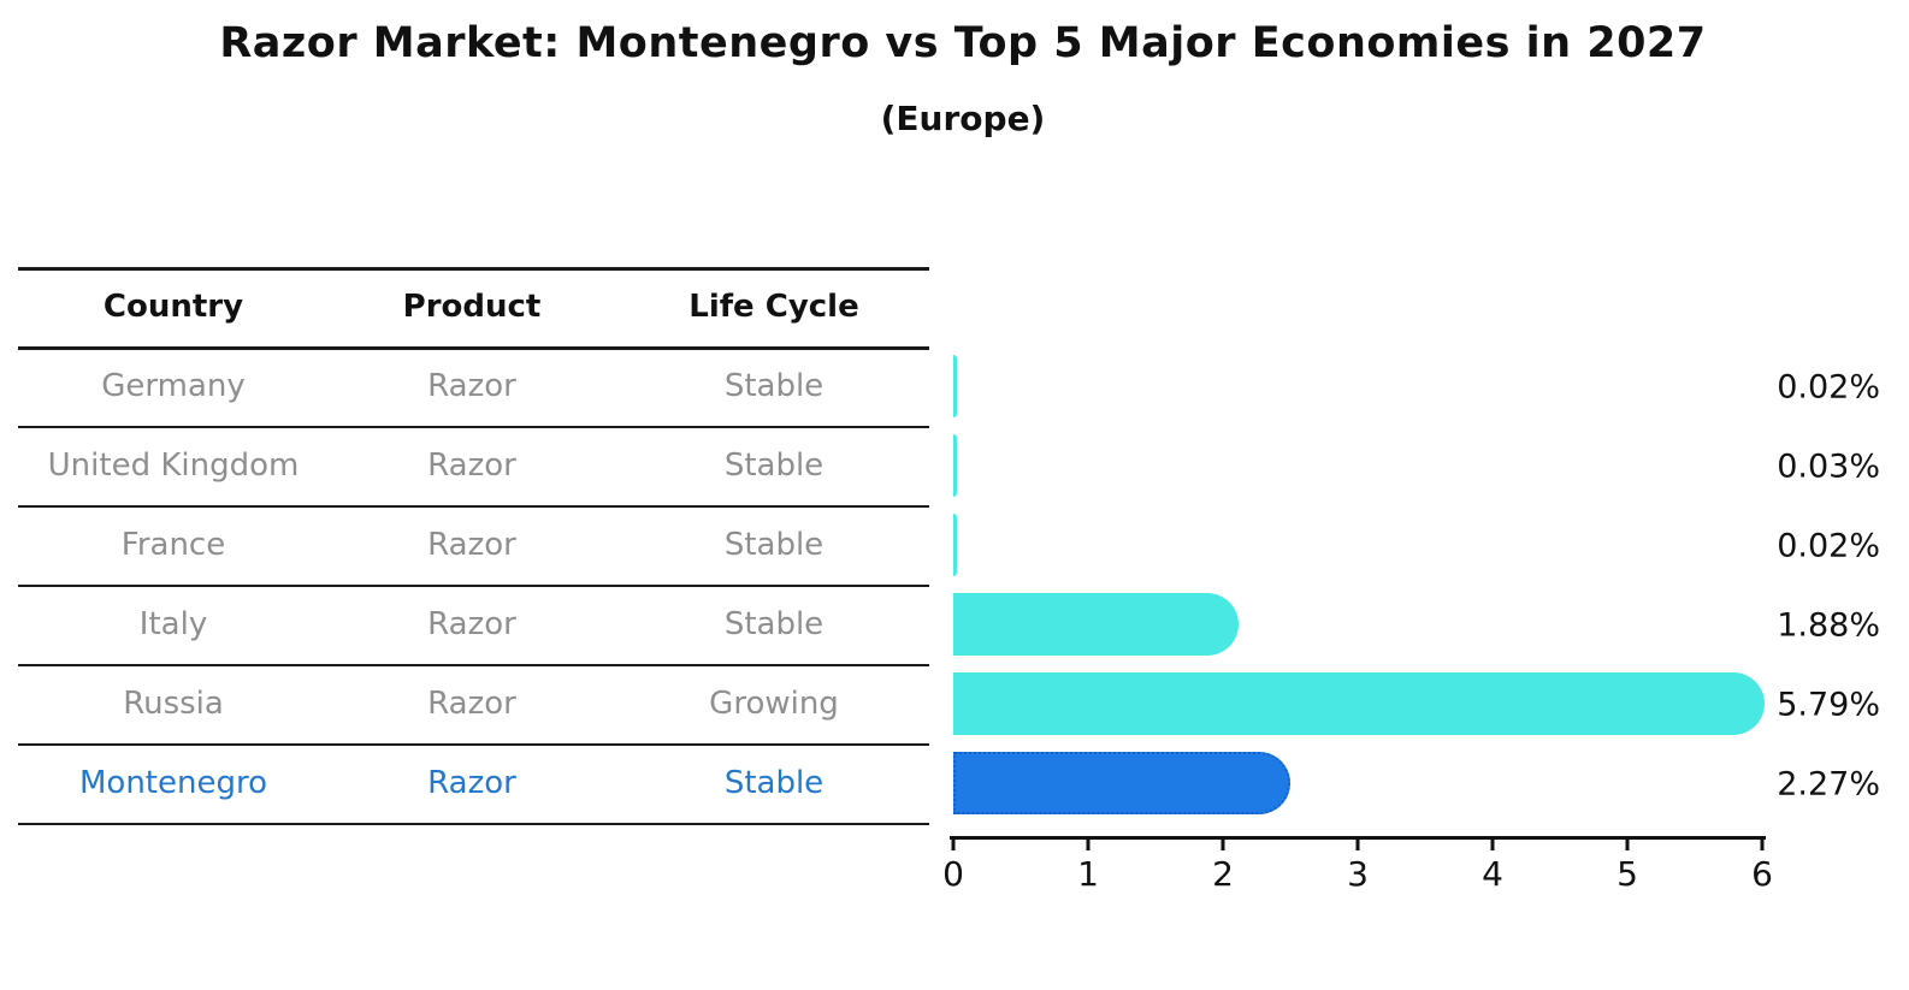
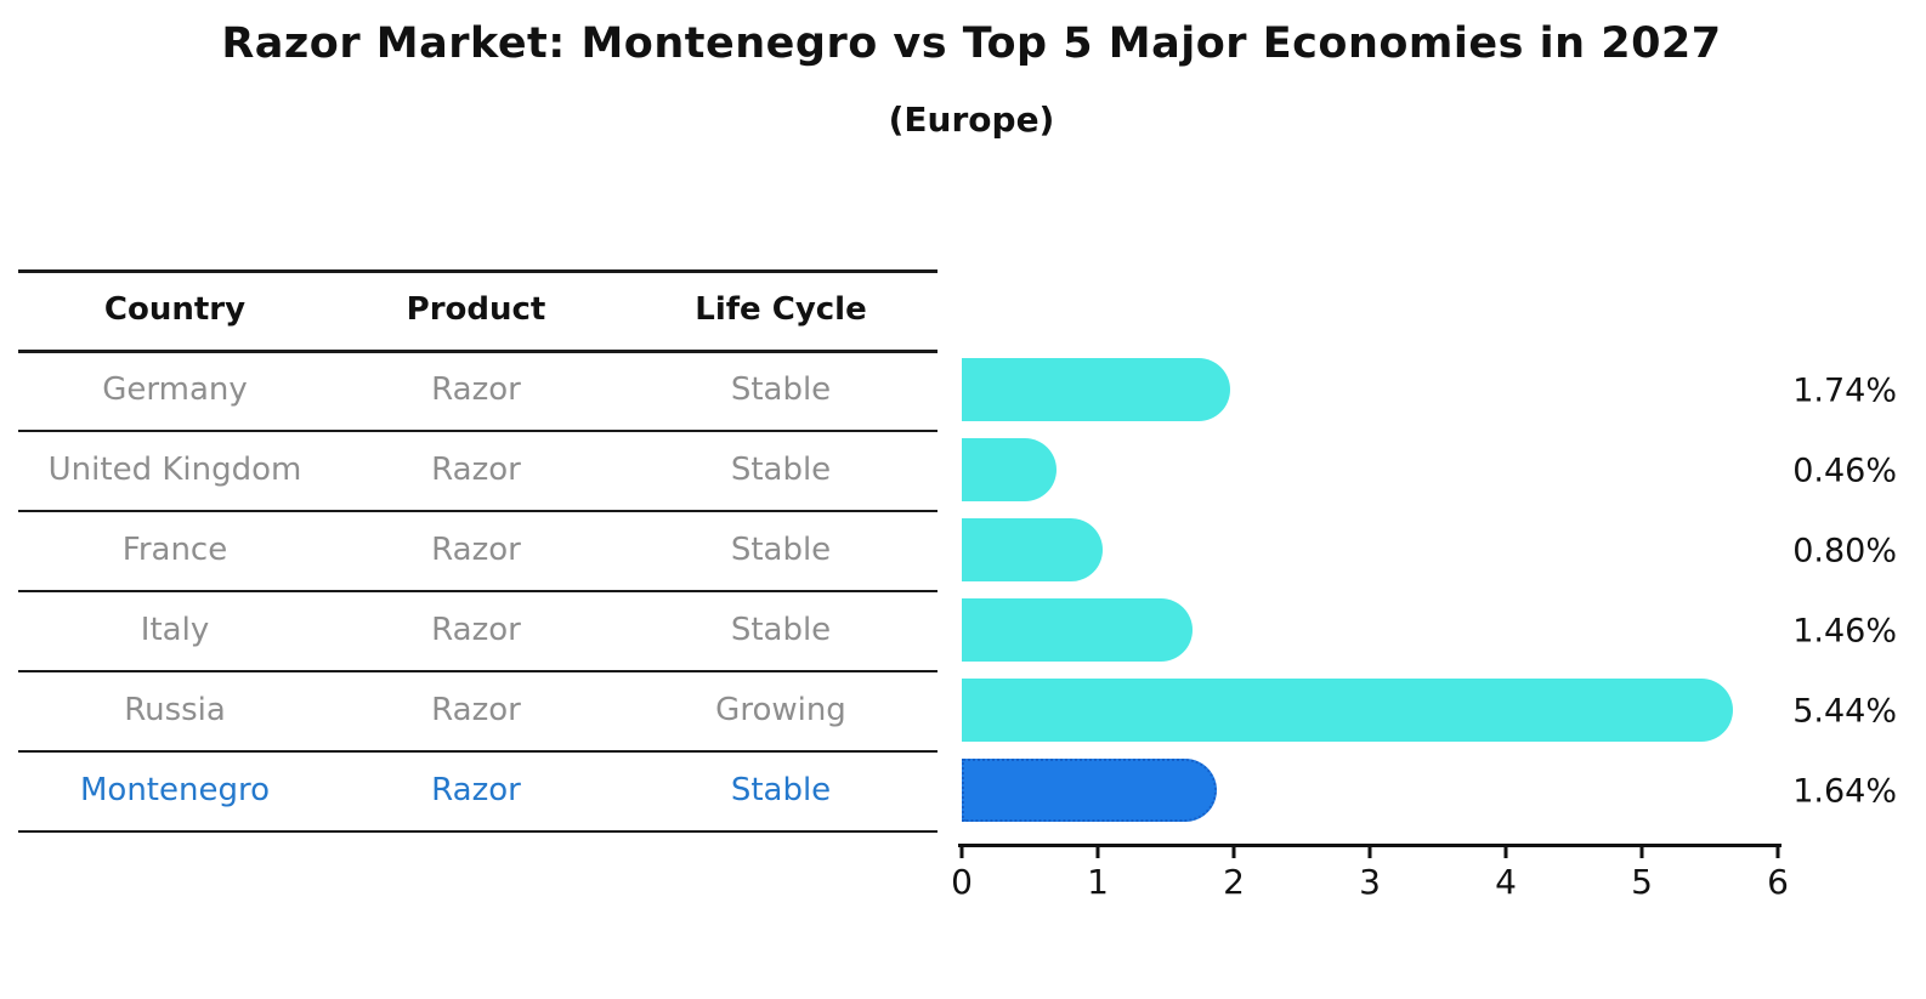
Germany: 0.02% -> 1.74%
United Kingdom: 0.03% -> 0.46%
France: 0.02% -> 0.80%
Italy: 1.88% -> 1.46%
Russia: 5.79% -> 5.44%
Montenegro: 2.27% -> 1.64%
